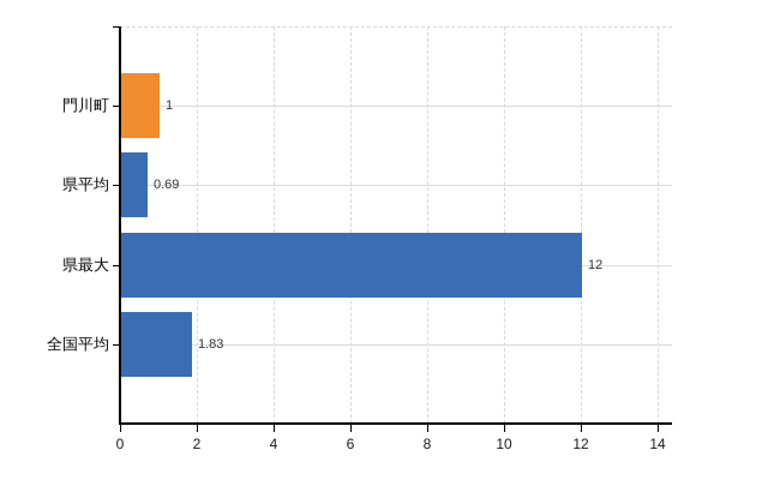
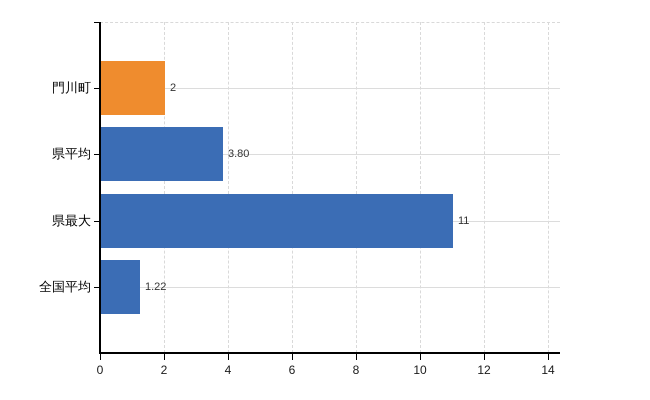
門川町: 1 -> 2
県平均: 0.69 -> 3.80
県最大: 12 -> 11
全国平均: 1.83 -> 1.22
